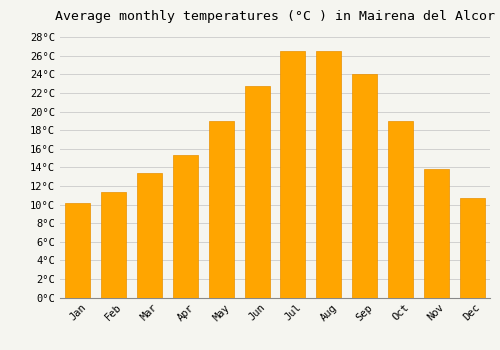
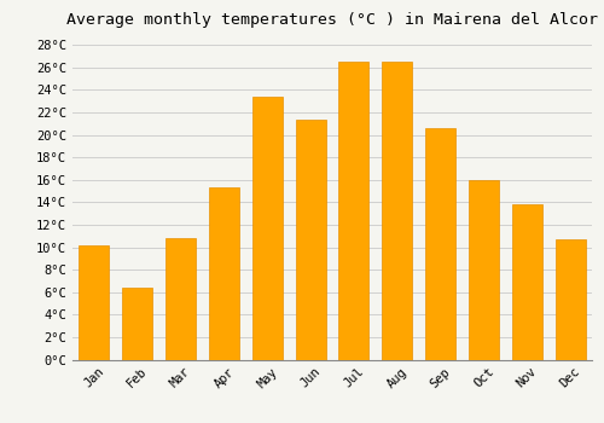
Feb: 11.3°C -> 6.4°C
Mar: 13.4°C -> 10.8°C
May: 19.0°C -> 23.4°C
Jun: 22.8°C -> 21.4°C
Sep: 24.1°C -> 20.6°C
Oct: 19.0°C -> 16.0°C
